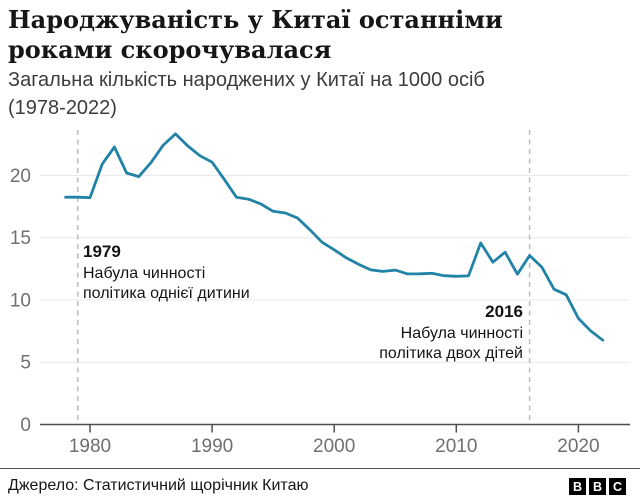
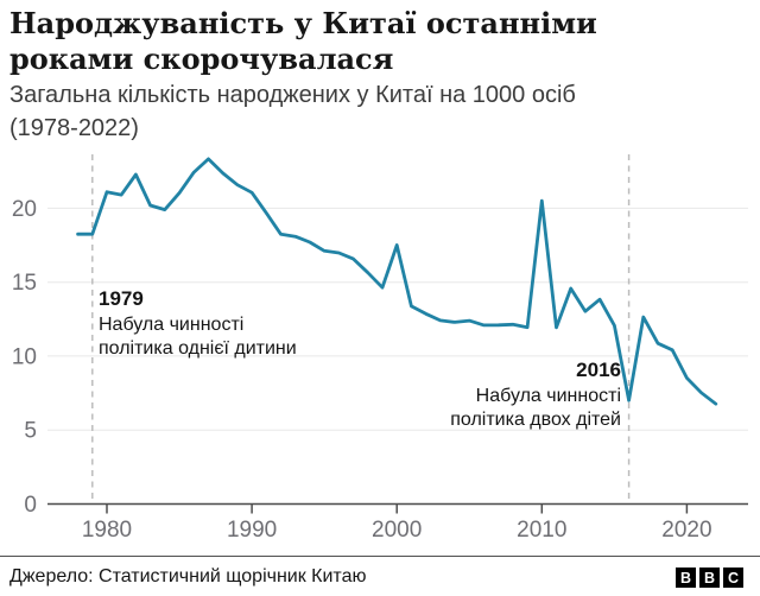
1980: 18.2 -> 21.1
2000: 14.0 -> 17.5
2010: 11.9 -> 20.5
2016: 13.6 -> 7.0
